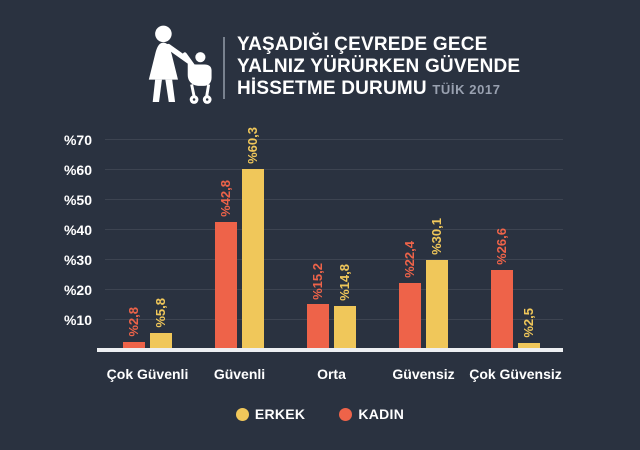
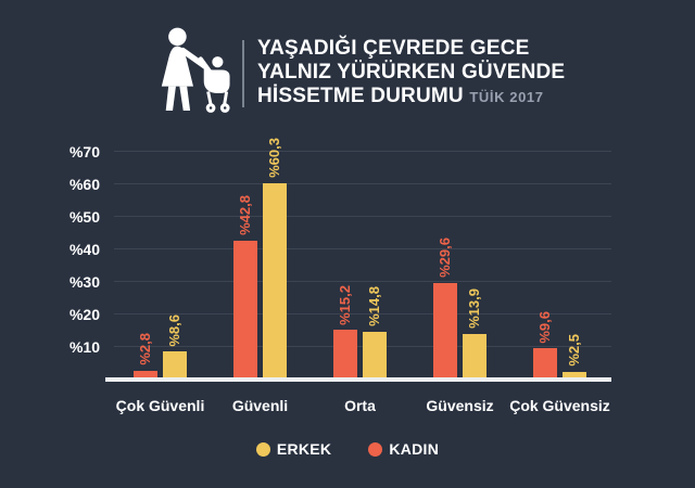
ERKEK/Çok Güvenli: 5,8 -> 8,6
KADIN/Güvensiz: 22,4 -> 29,6
ERKEK/Güvensiz: 30,1 -> 13,9
KADIN/Çok Güvensiz: 26,6 -> 9,6
